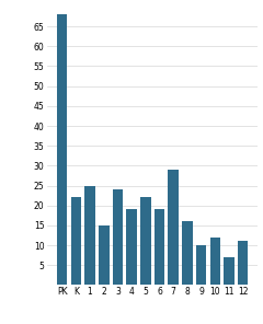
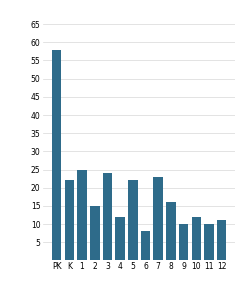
PK: 68 -> 58
4: 19 -> 12
6: 19 -> 8
7: 29 -> 23
11: 7 -> 10
